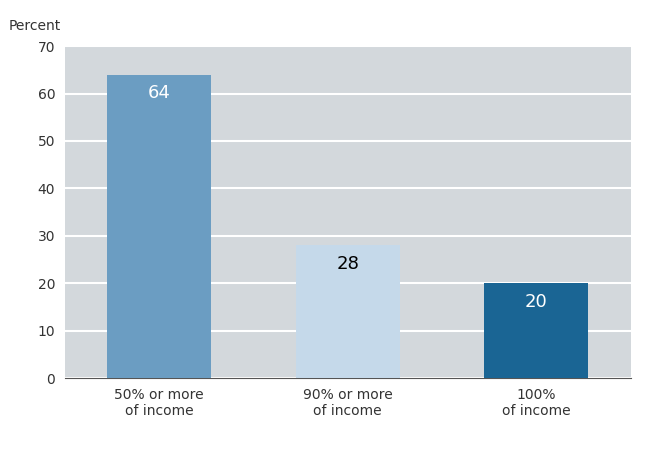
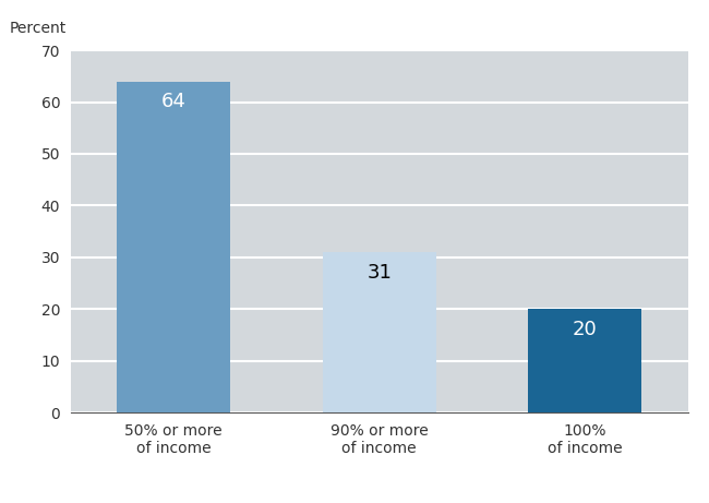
90% or more of income: 28 -> 31
